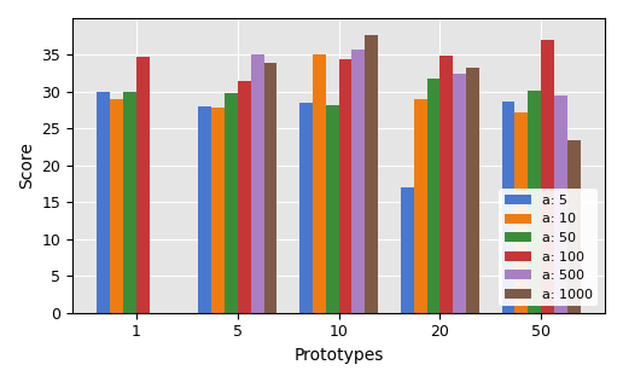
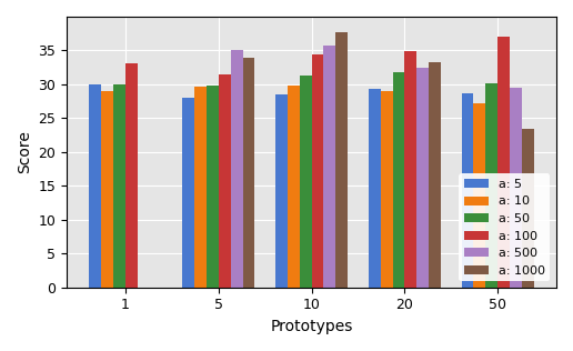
a: 100/1: 34.8 -> 33.1
a: 10/5: 27.8 -> 29.6
a: 10/10: 35.0 -> 29.8
a: 50/10: 28.2 -> 31.3
a: 5/20: 17.0 -> 29.3
